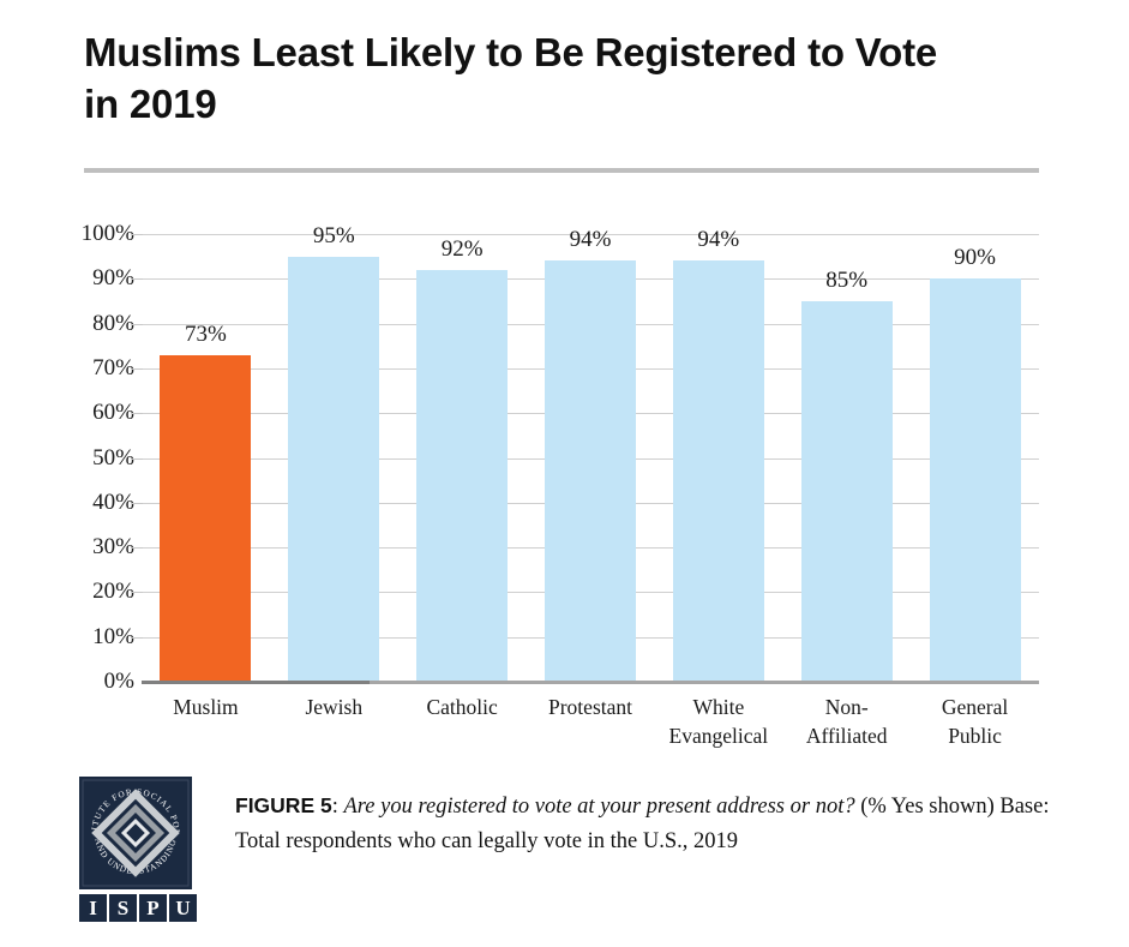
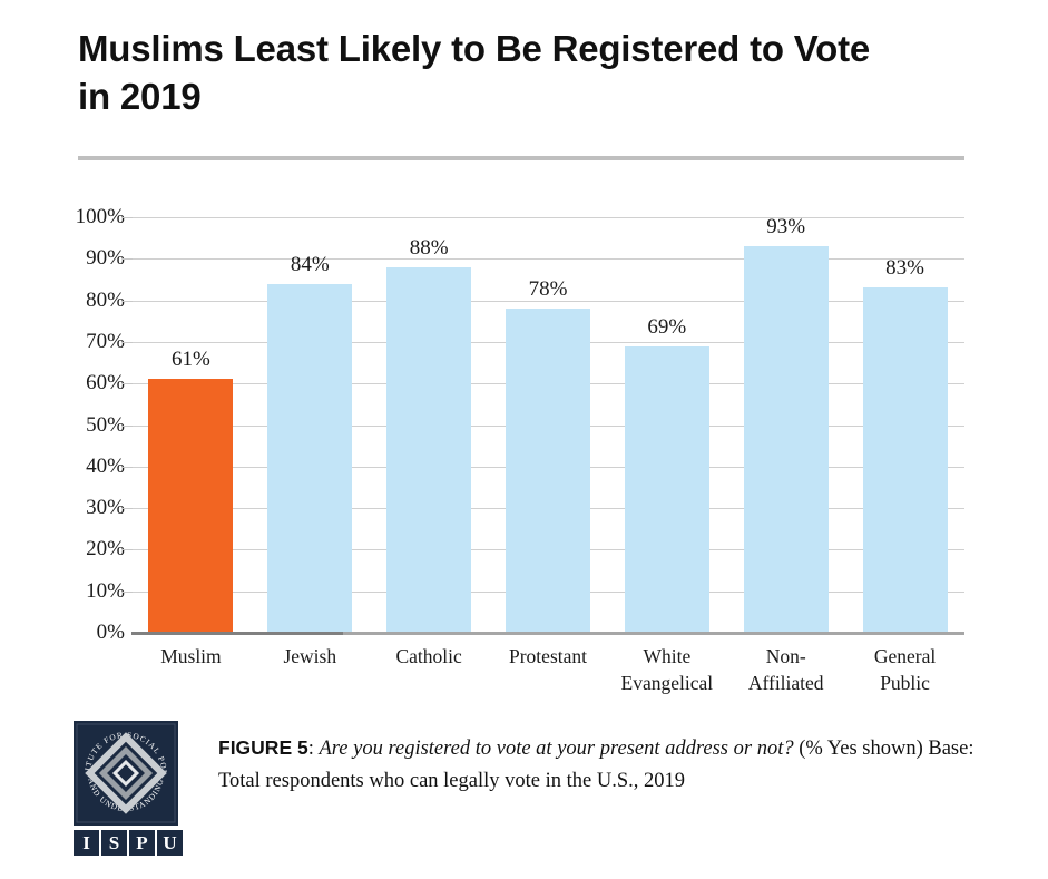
Muslim: 73% -> 61%
Jewish: 95% -> 84%
Catholic: 92% -> 88%
Protestant: 94% -> 78%
White Evangelical: 94% -> 69%
Non- Affiliated: 85% -> 93%
General Public: 90% -> 83%
